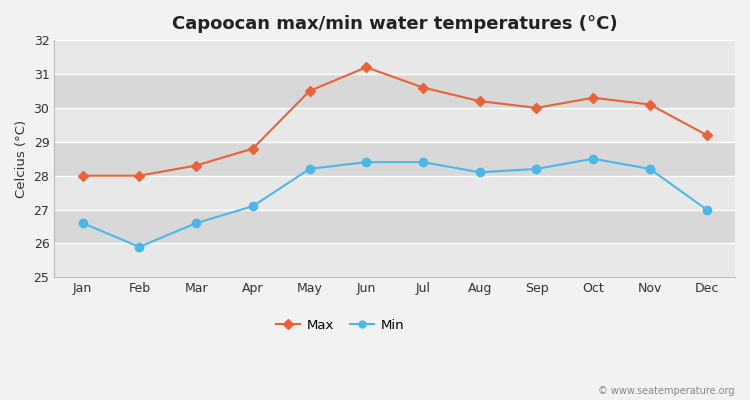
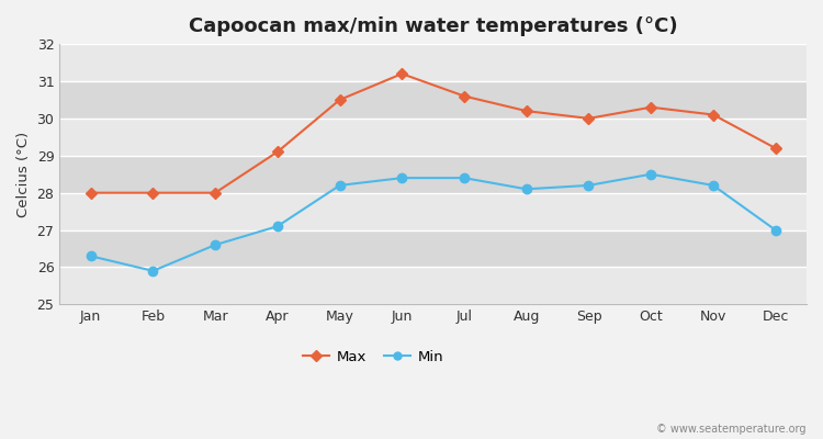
Min/Jan: 26.6 -> 26.3
Max/Mar: 28.3 -> 28.0
Max/Apr: 28.8 -> 29.1
